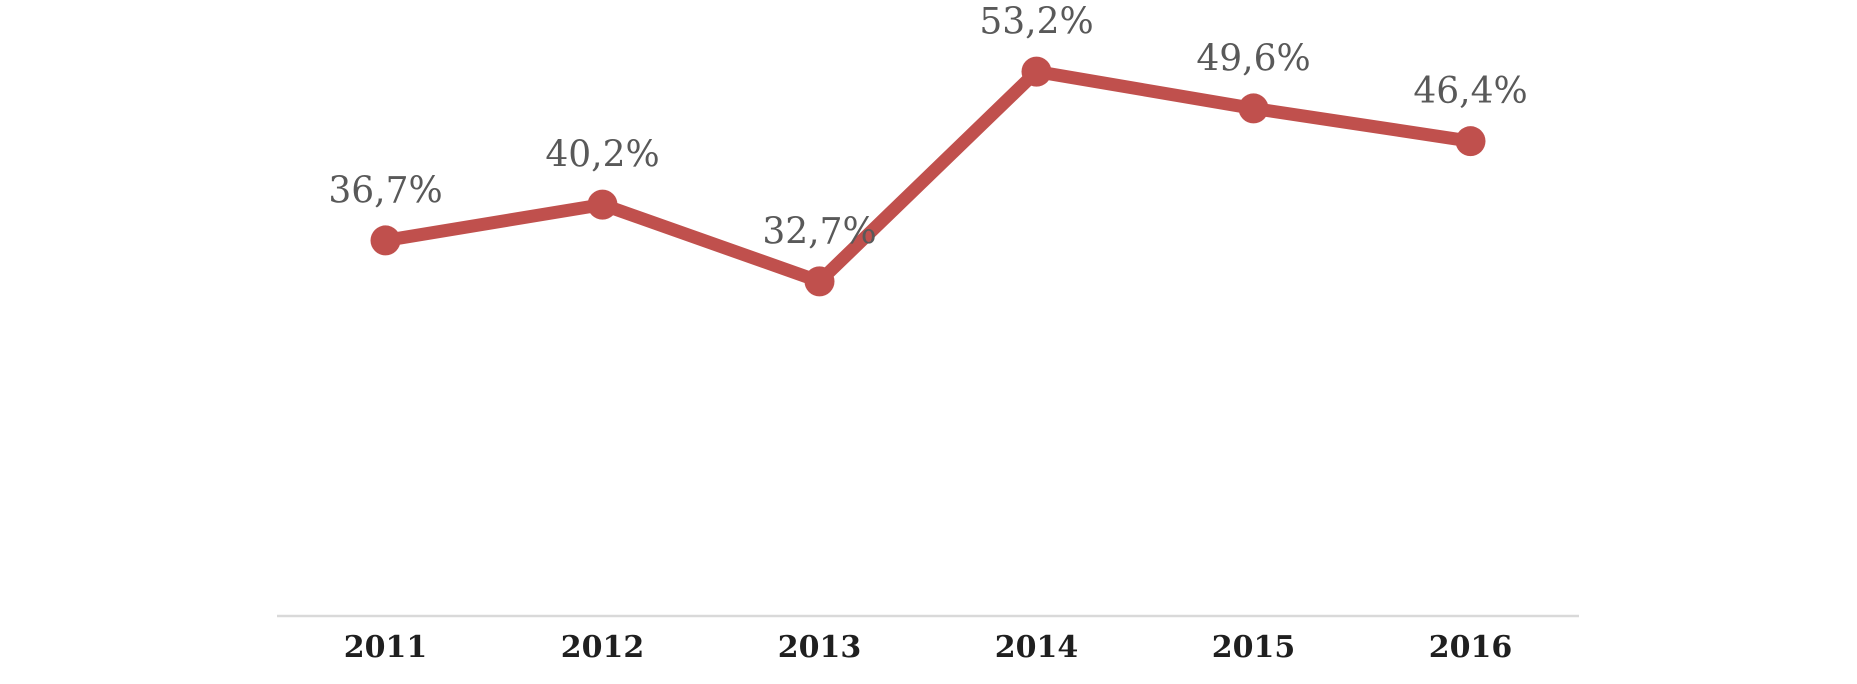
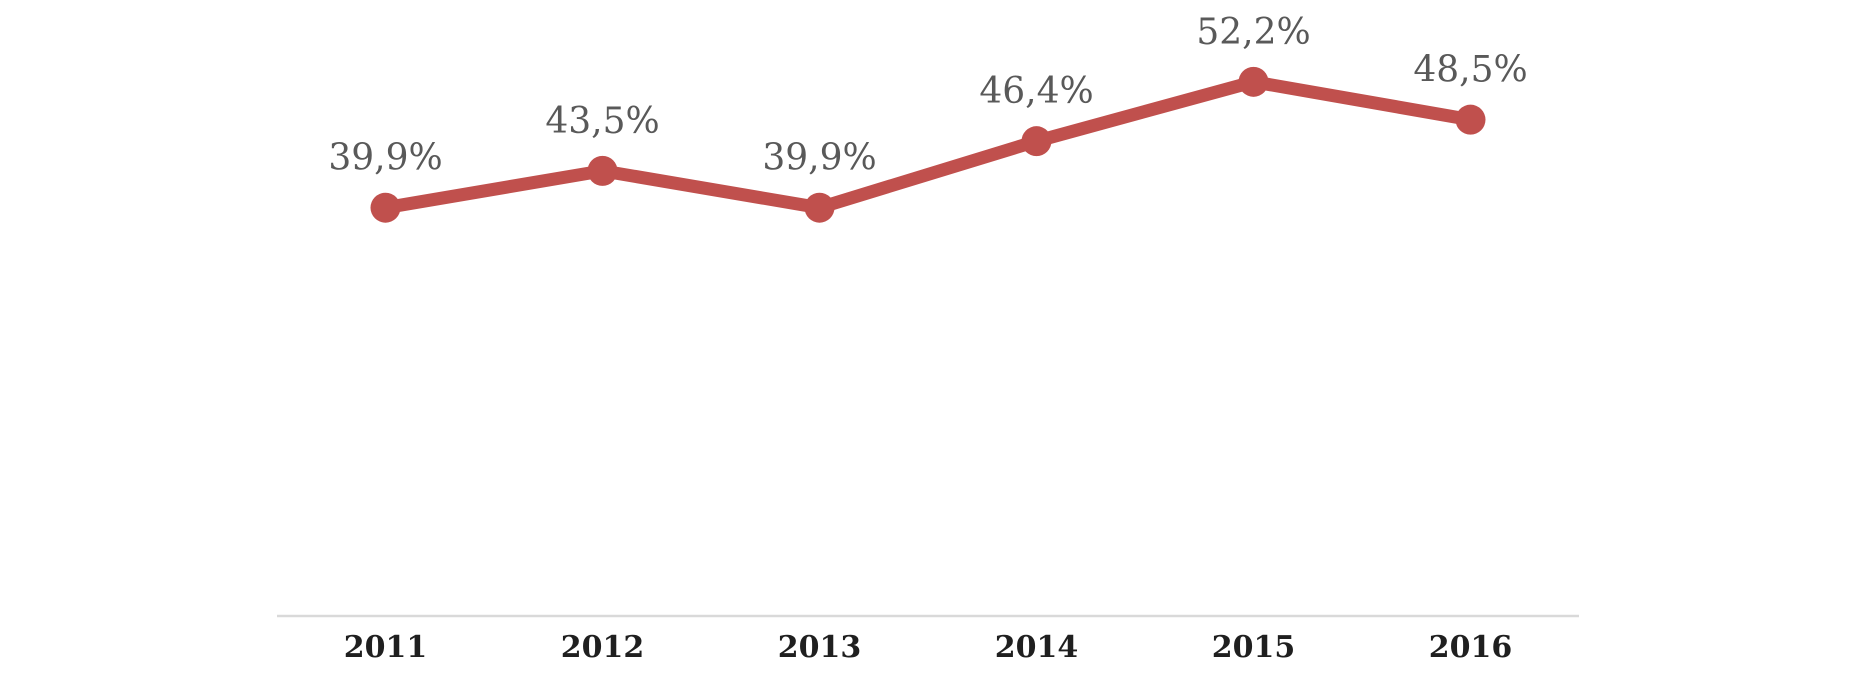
2011: 36,7% -> 39,9%
2012: 40,2% -> 43,5%
2013: 32,7% -> 39,9%
2014: 53,2% -> 46,4%
2015: 49,6% -> 52,2%
2016: 46,4% -> 48,5%
